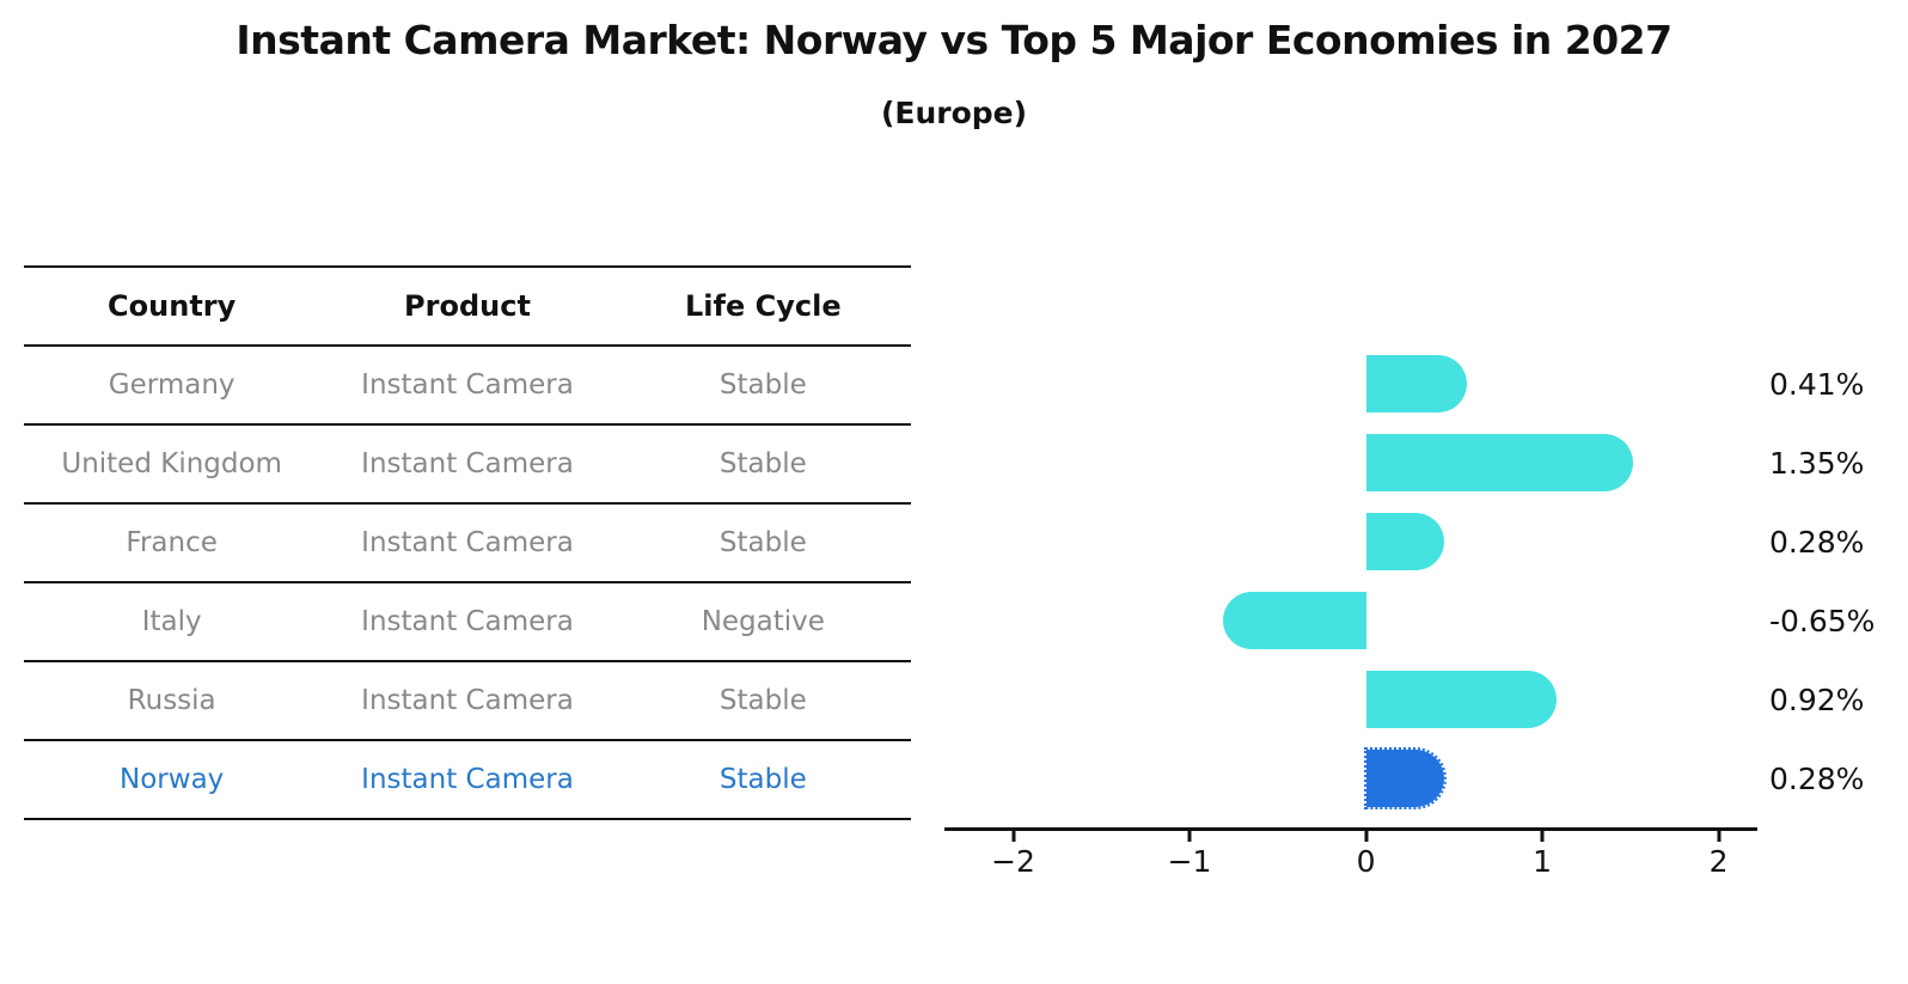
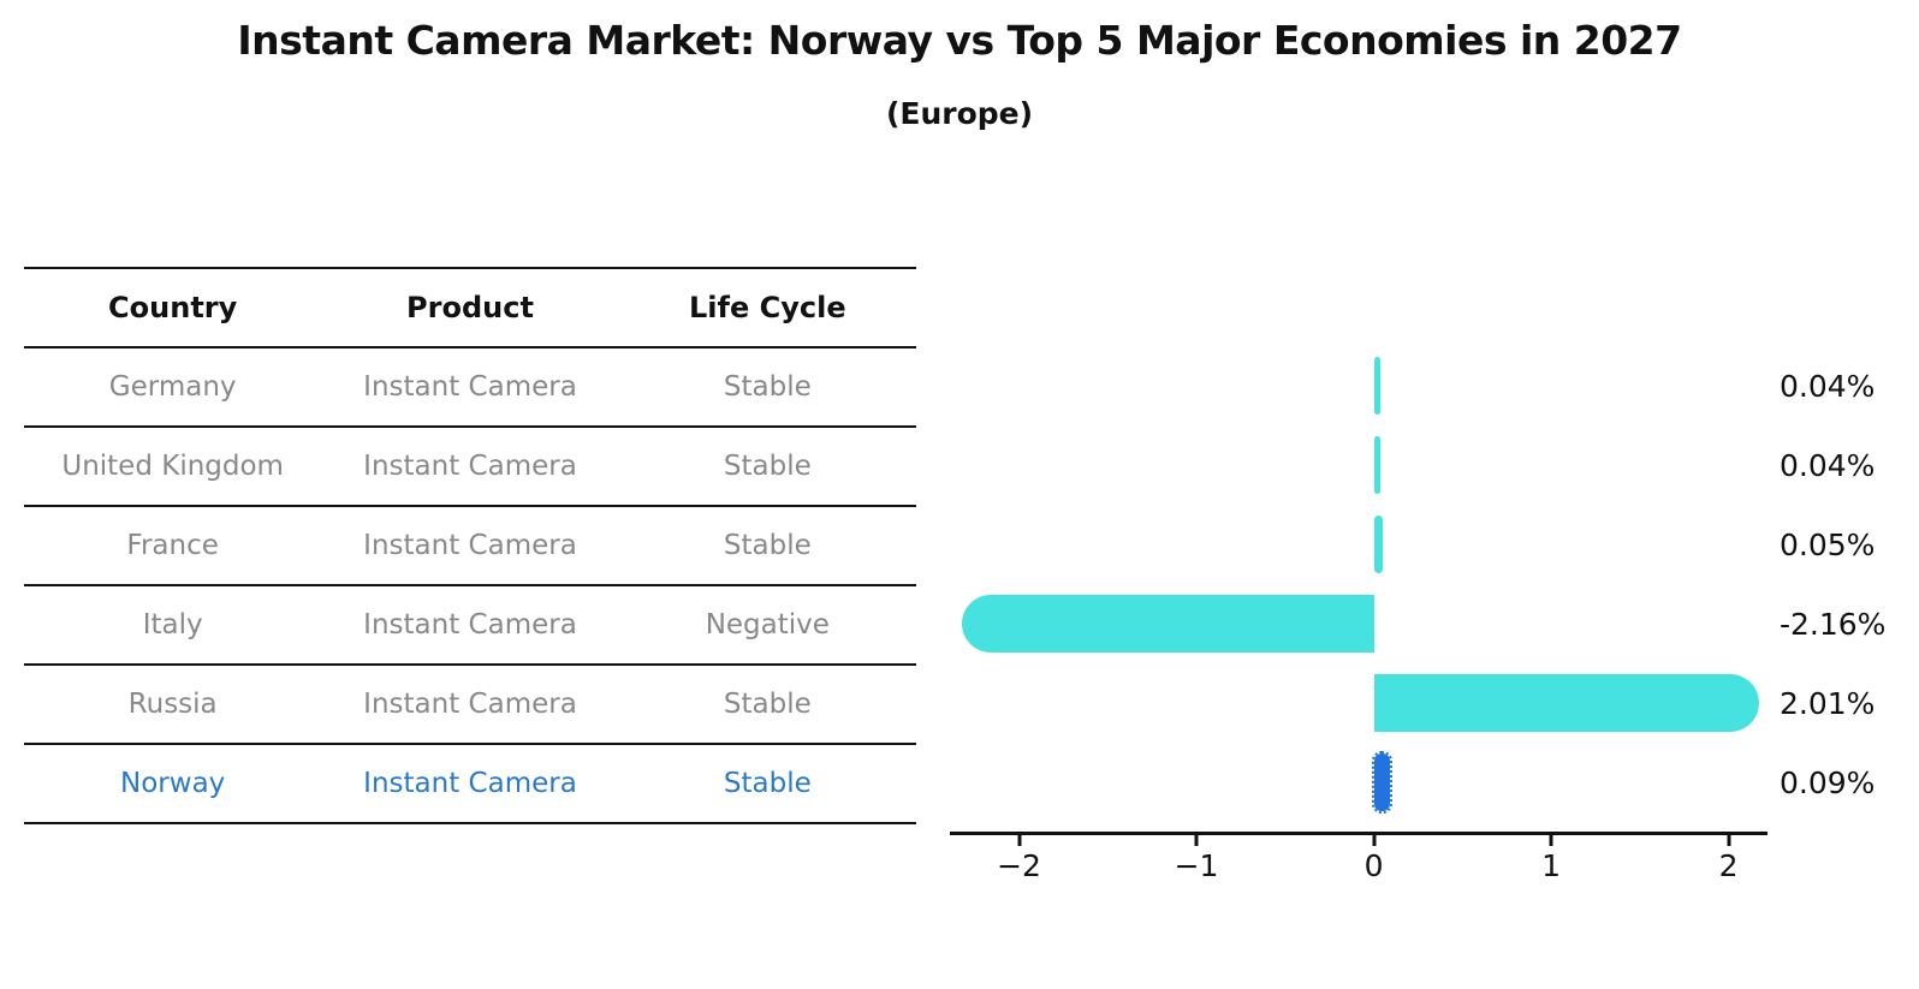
Germany: 0.41% -> 0.04%
United Kingdom: 1.35% -> 0.04%
France: 0.28% -> 0.05%
Italy: -0.65% -> -2.16%
Russia: 0.92% -> 2.01%
Norway: 0.28% -> 0.09%
